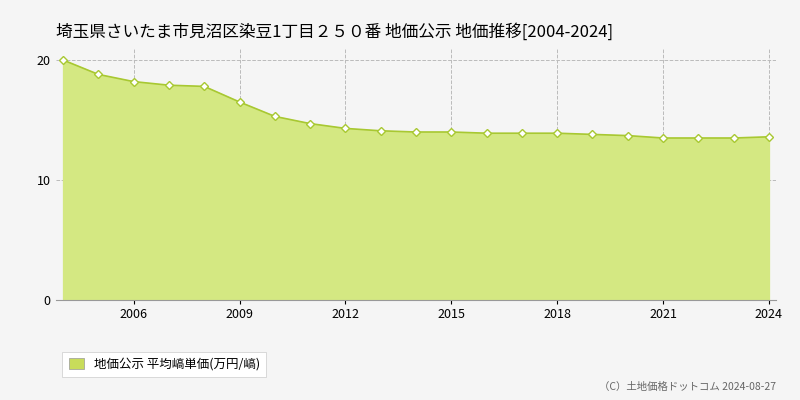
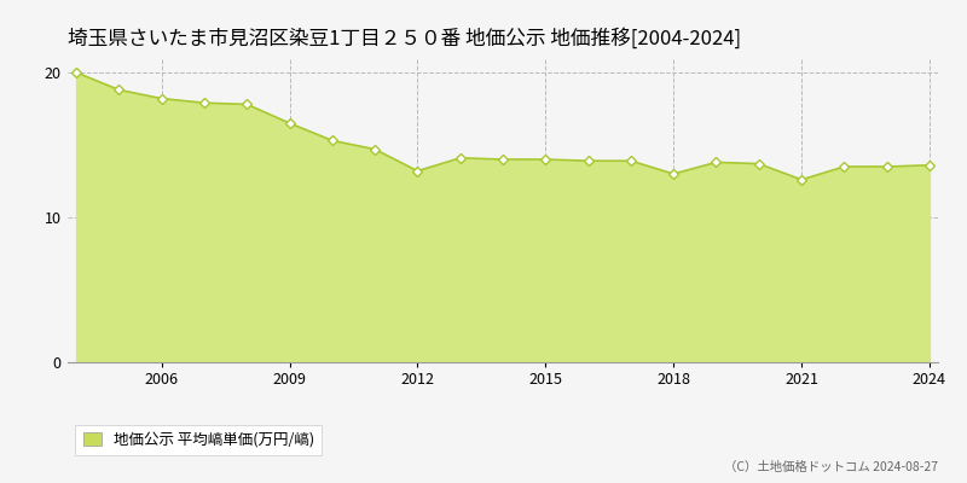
2012: 14.3 -> 13.2
2018: 13.9 -> 13.0
2021: 13.5 -> 12.6
